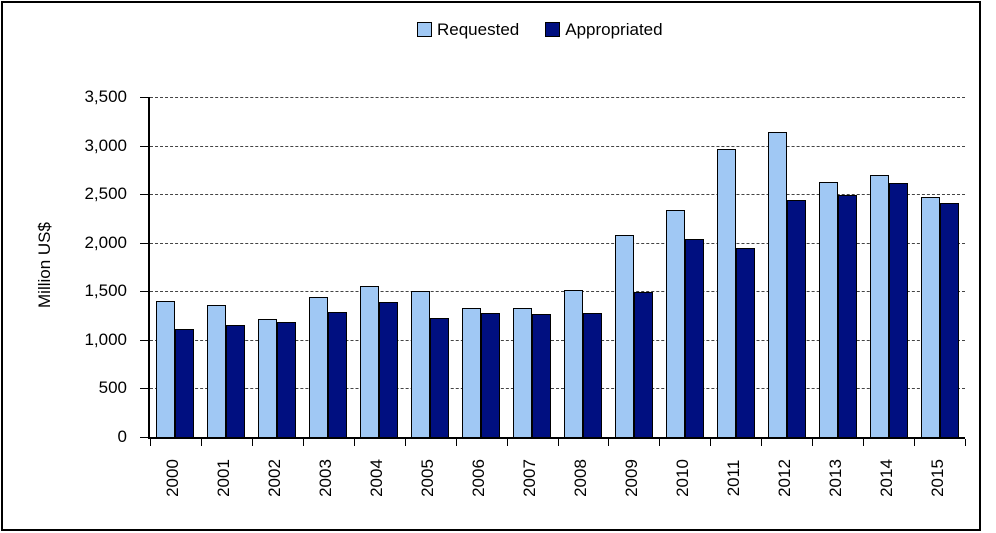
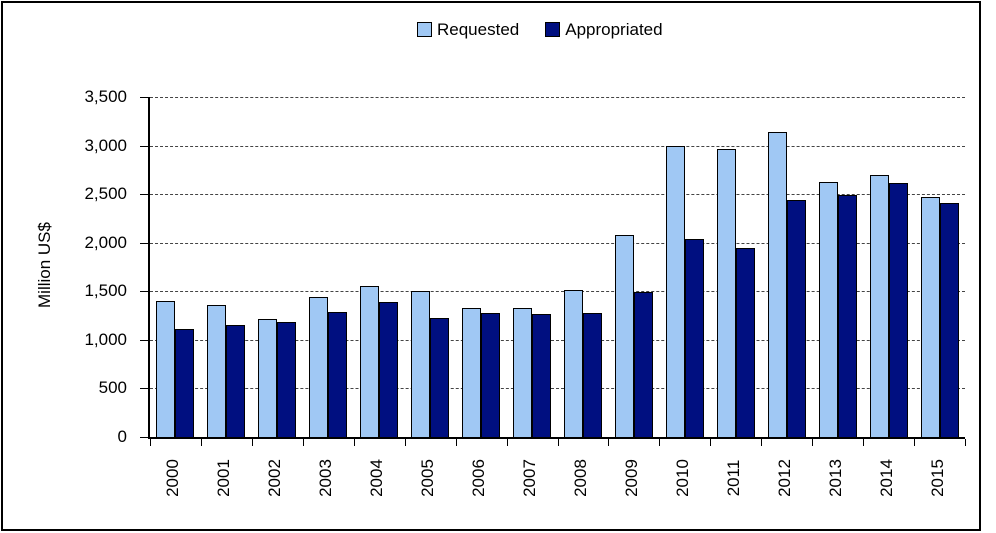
Requested/2010: 2300 -> 3000
